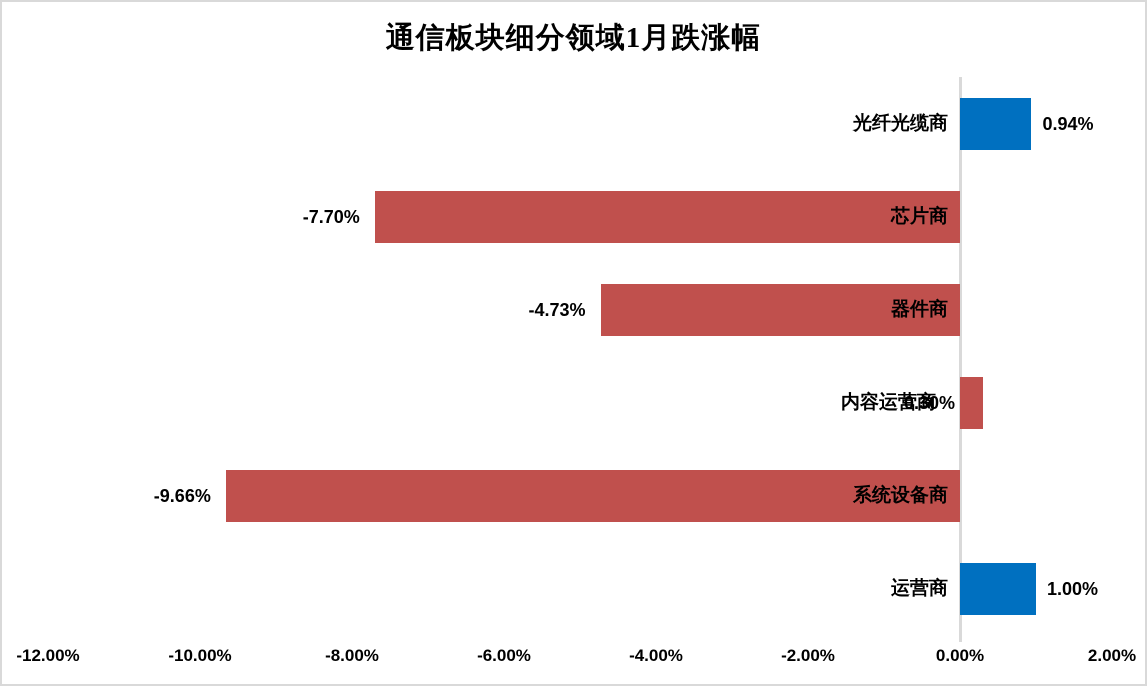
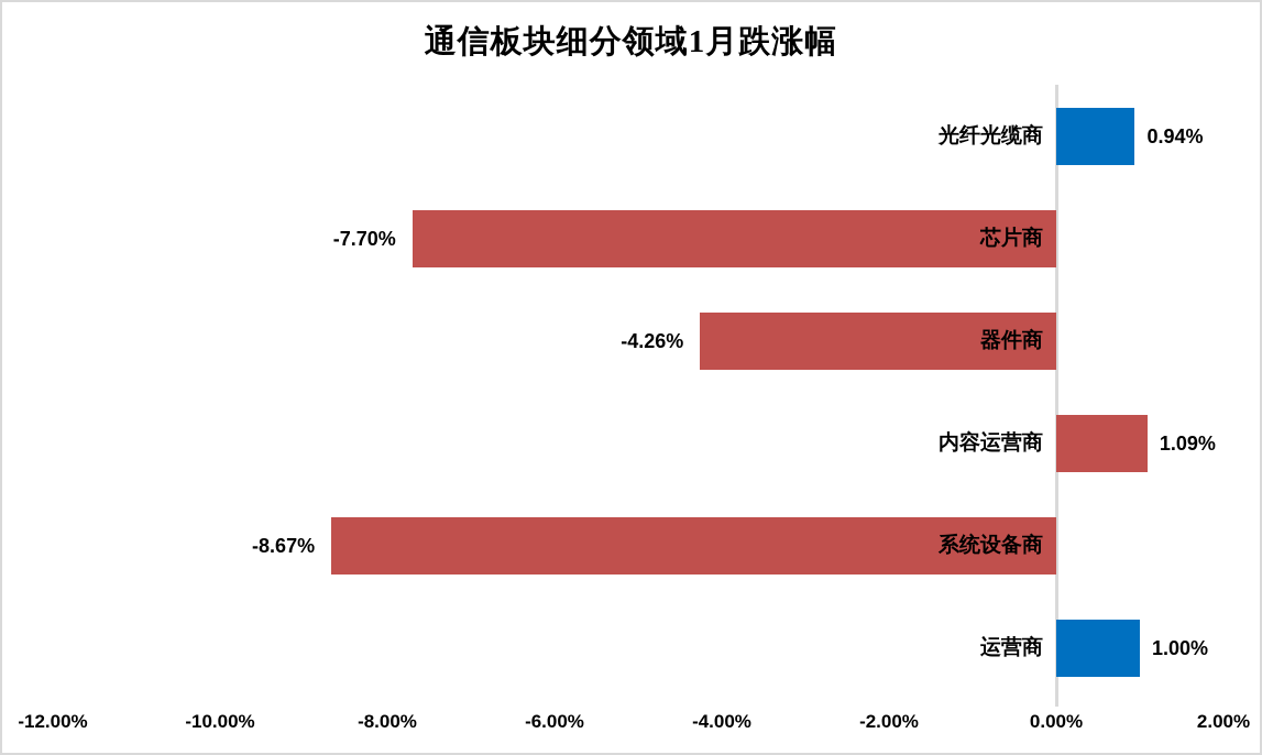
器件商: -4.73% -> -4.26%
内容运营商: 0.30% -> 1.09%
系统设备商: -9.66% -> -8.67%
